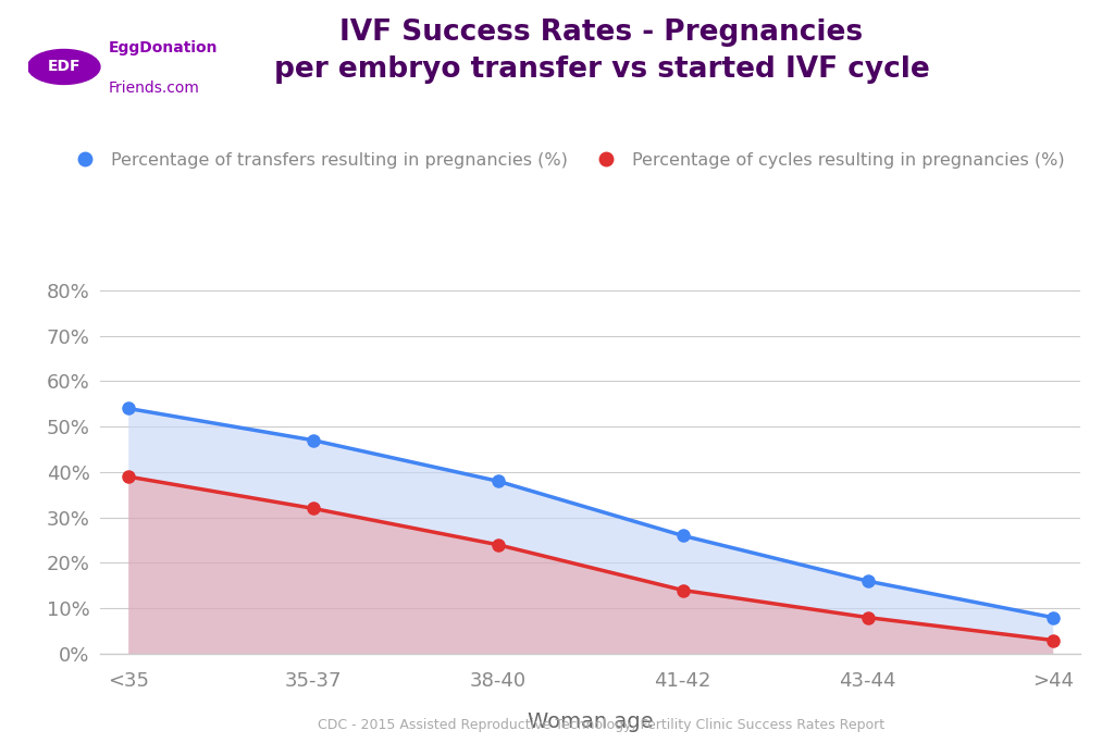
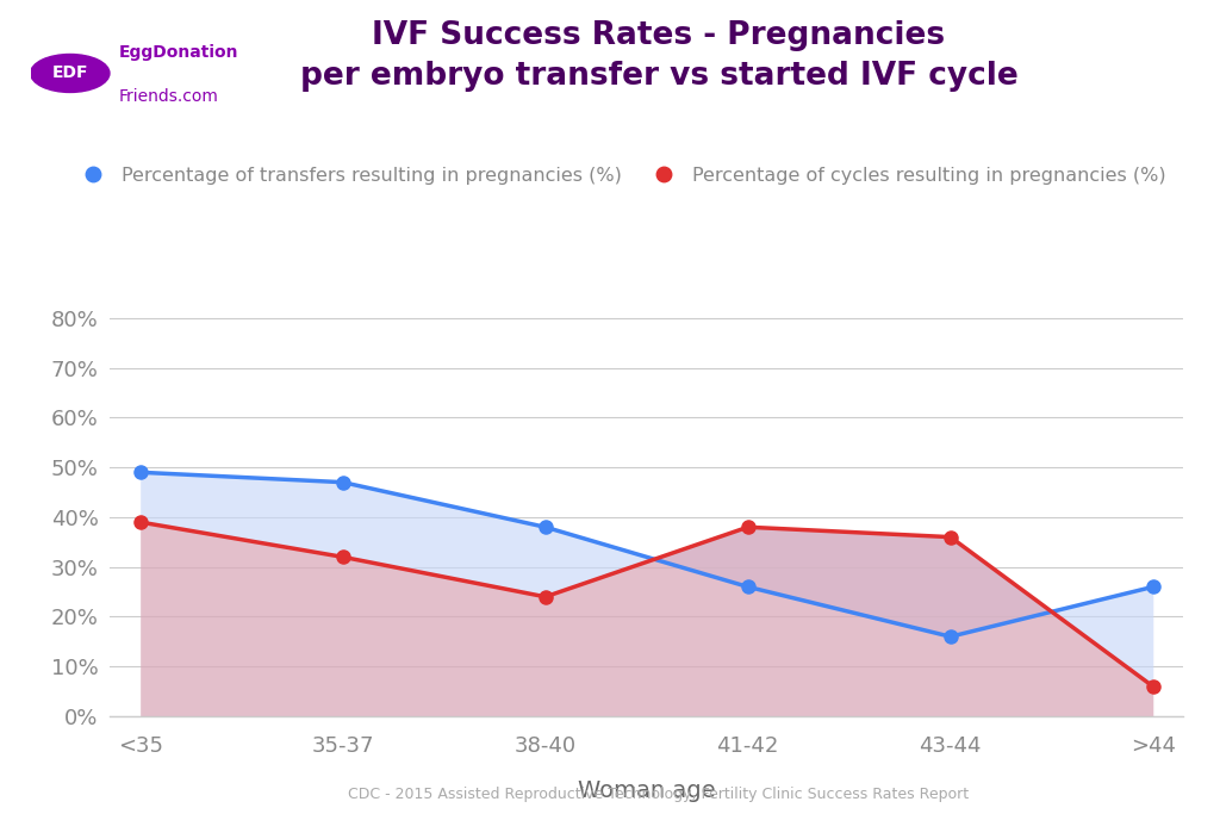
Percentage of transfers resulting in pregnancies (%)/<35: 54% -> 49%
Percentage of cycles resulting in pregnancies (%)/41-42: 14% -> 38%
Percentage of cycles resulting in pregnancies (%)/43-44: 8% -> 36%
Percentage of transfers resulting in pregnancies (%)/>44: 8% -> 26%
Percentage of cycles resulting in pregnancies (%)/>44: 3% -> 6%
